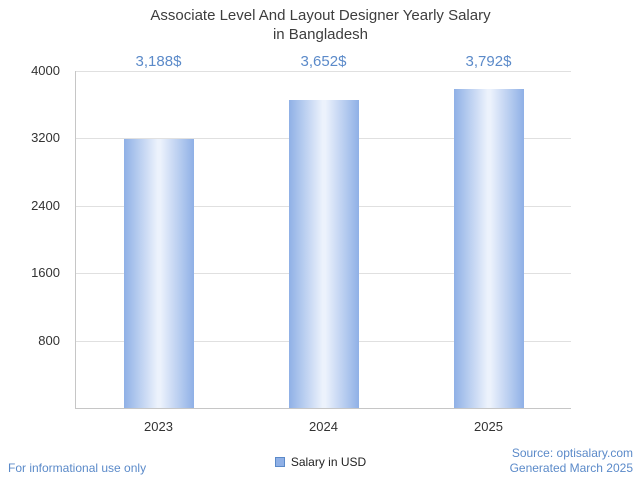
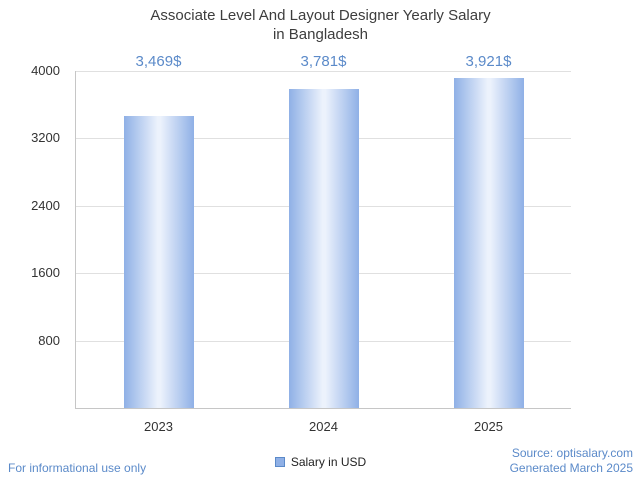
2023: 3,188 -> 3,469
2024: 3,652 -> 3,781
2025: 3,792 -> 3,921
